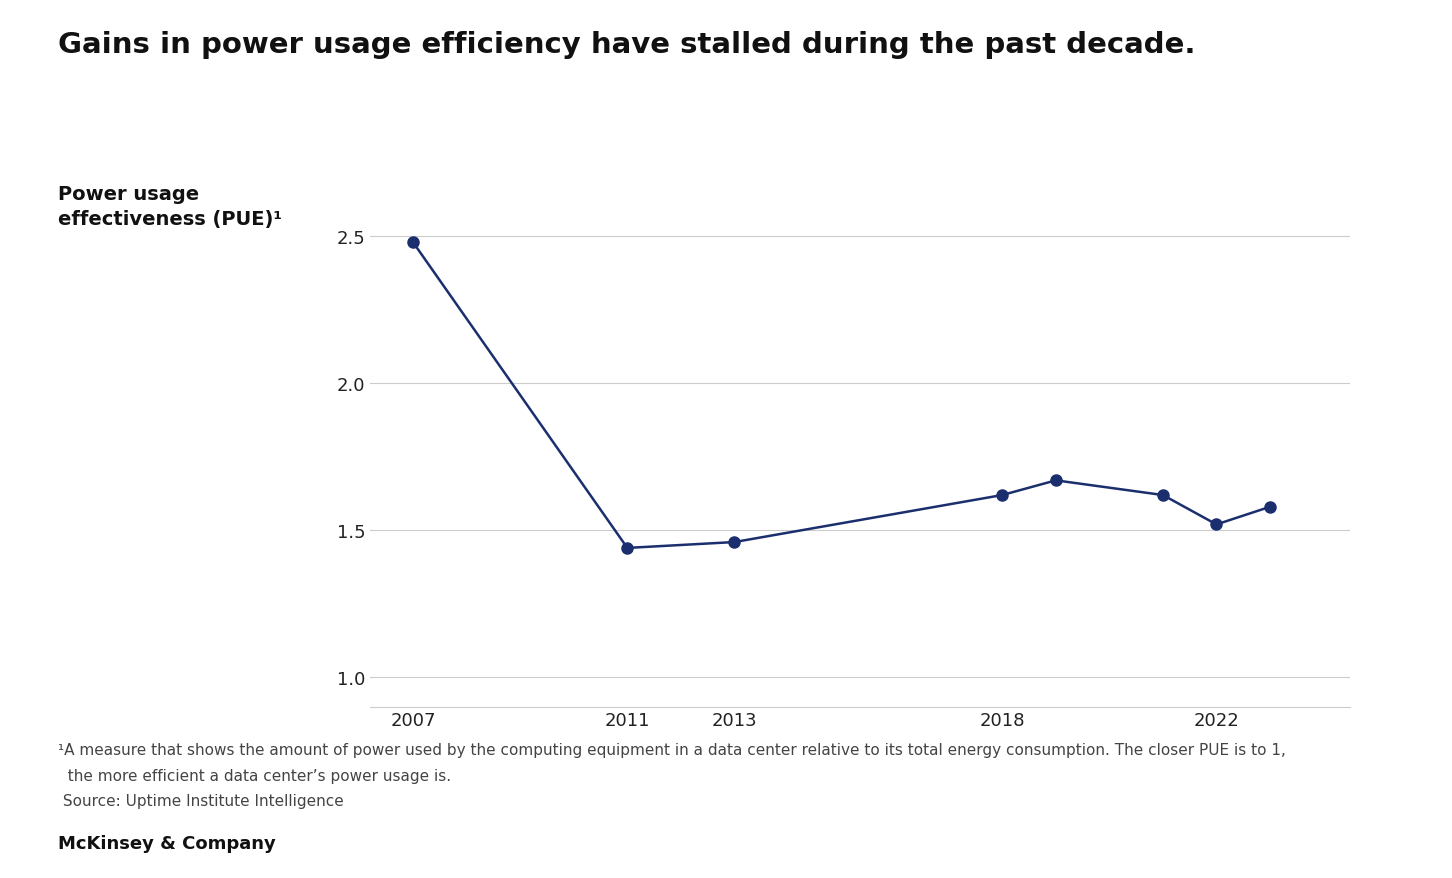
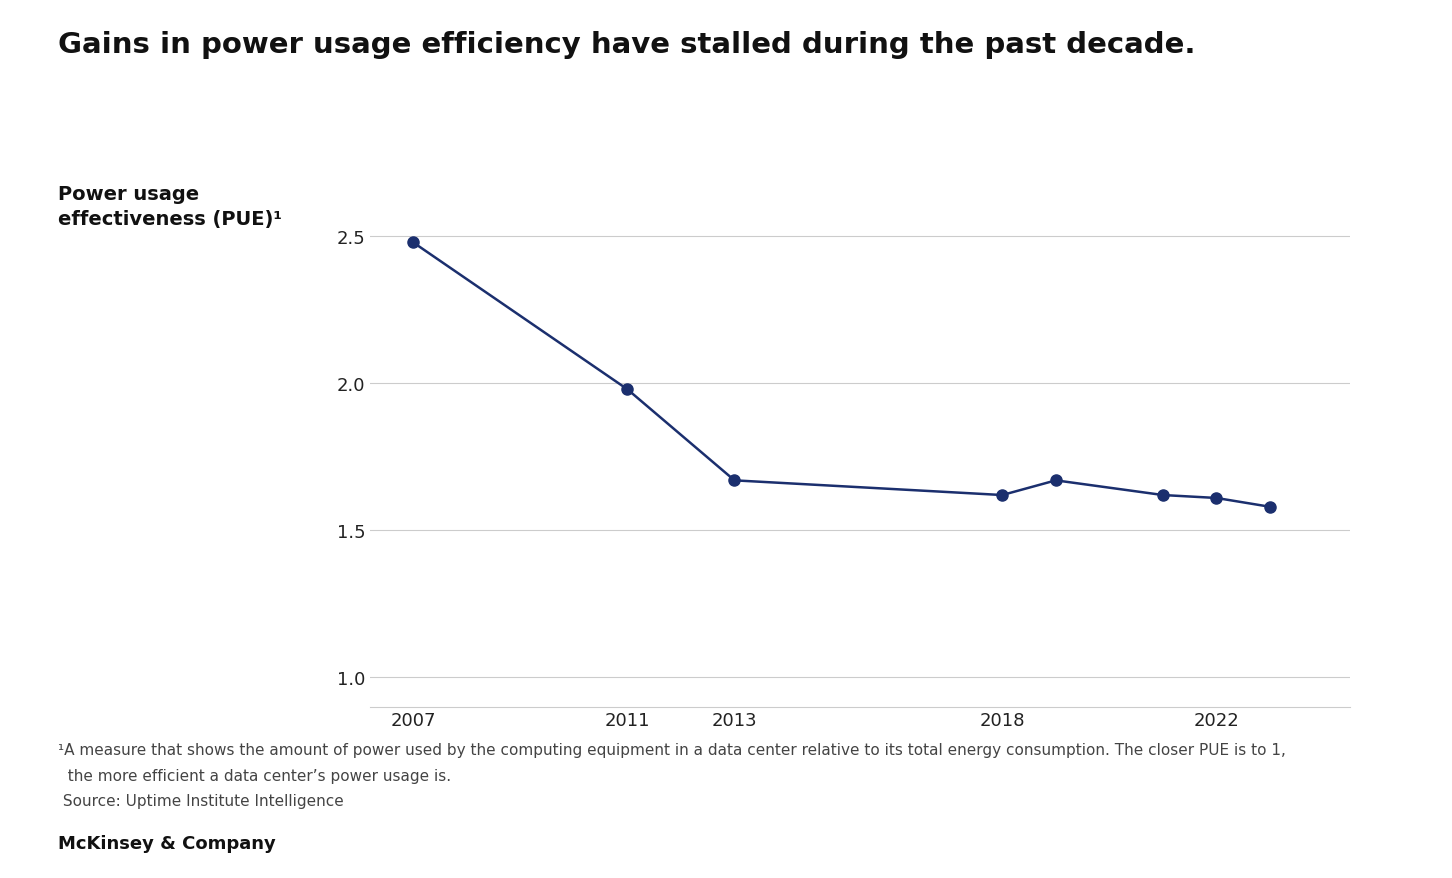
2011: 1.44 -> 1.98
2013: 1.46 -> 1.67
2022: 1.52 -> 1.61
